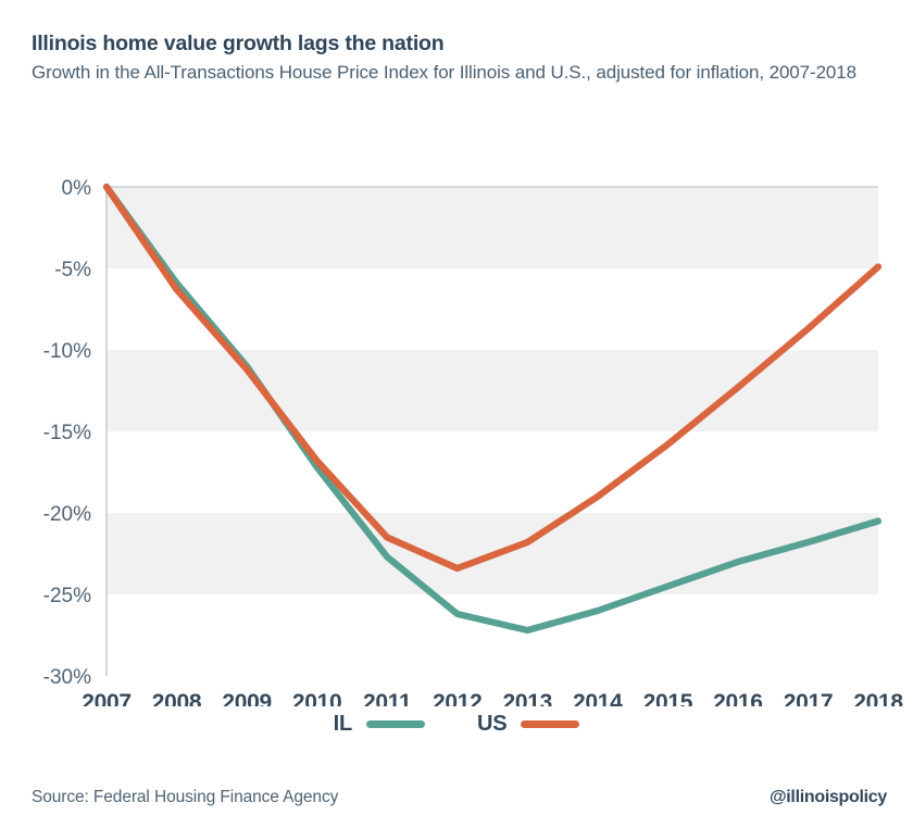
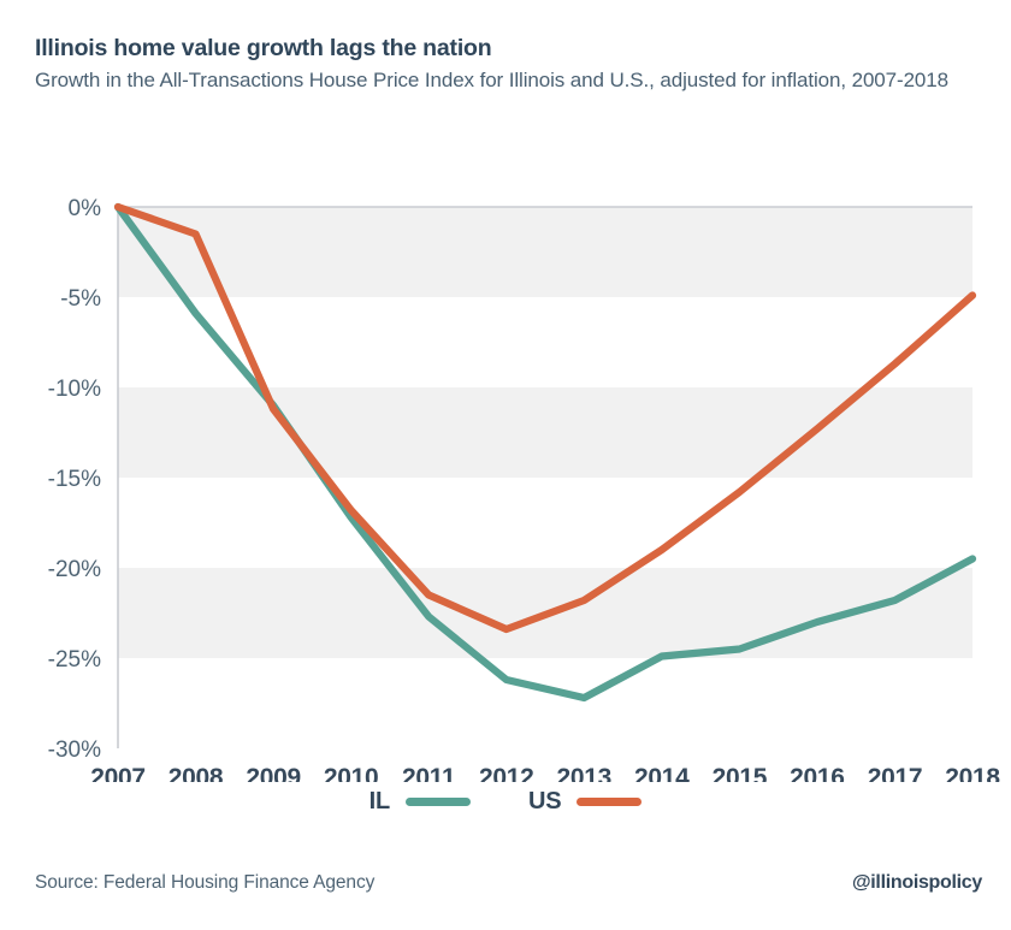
US/2008: -6.3% -> -1.5%
IL/2014: -26.0% -> -24.9%
IL/2018: -20.5% -> -19.5%
